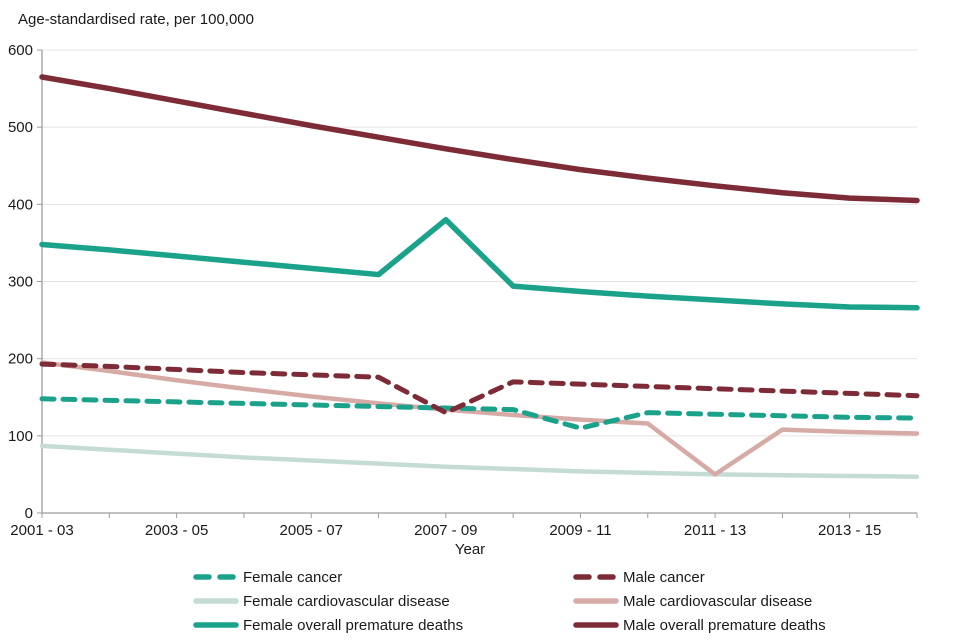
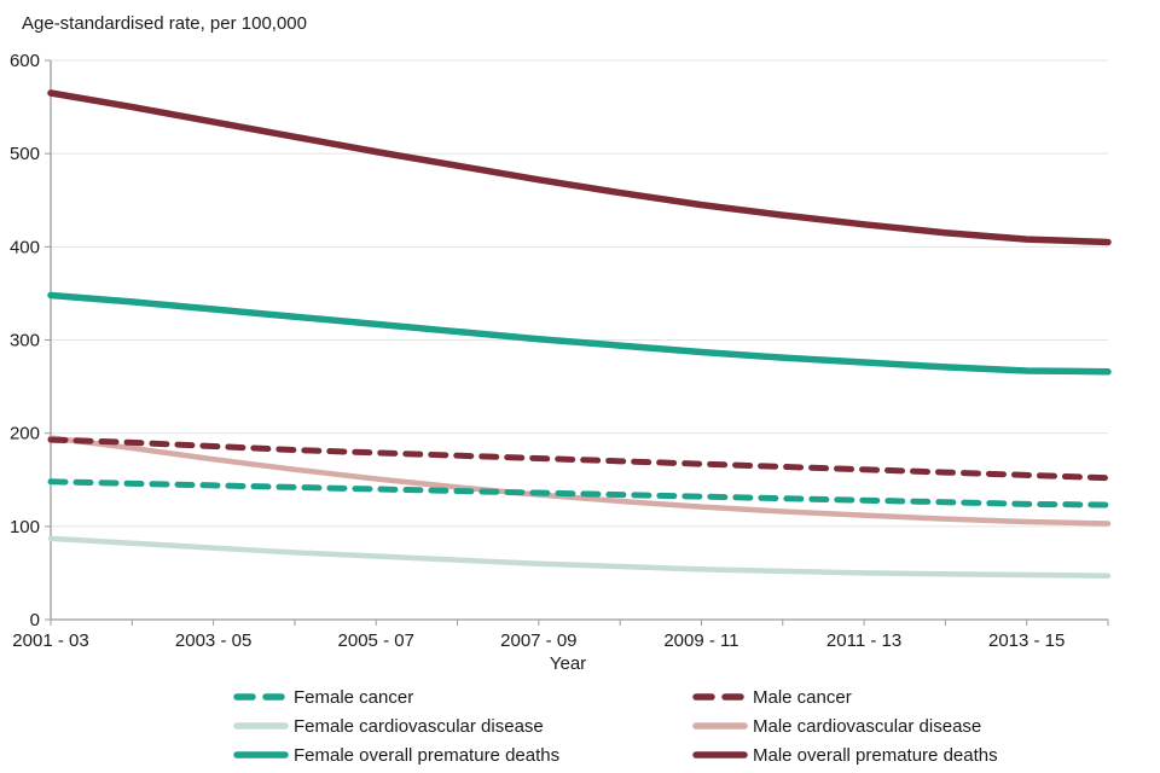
Female overall premature deaths/2007 - 09: 380 -> 300
Male cancer/2007 - 09: 130 -> 170
Female cancer/2009 - 11: 110 -> 130
Male cardiovascular disease/2011 - 13: 50 -> 110
